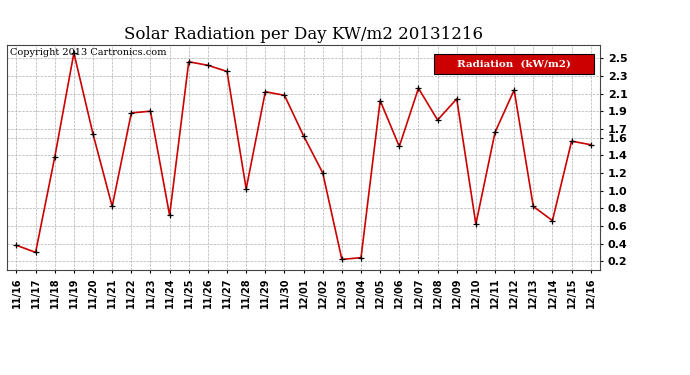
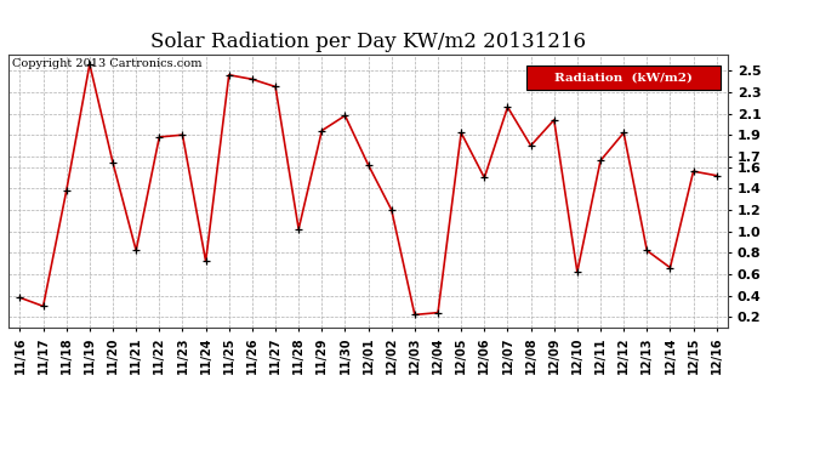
11/29: 2.12 -> 1.94
12/05: 2.02 -> 1.92
12/12: 2.14 -> 1.92
